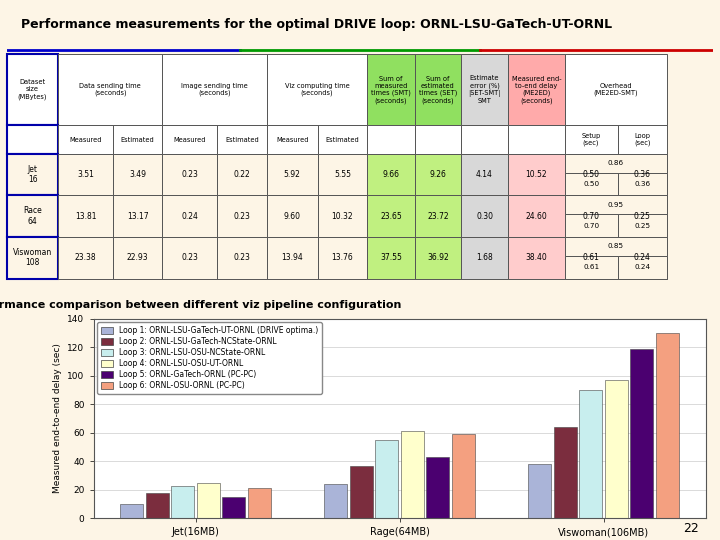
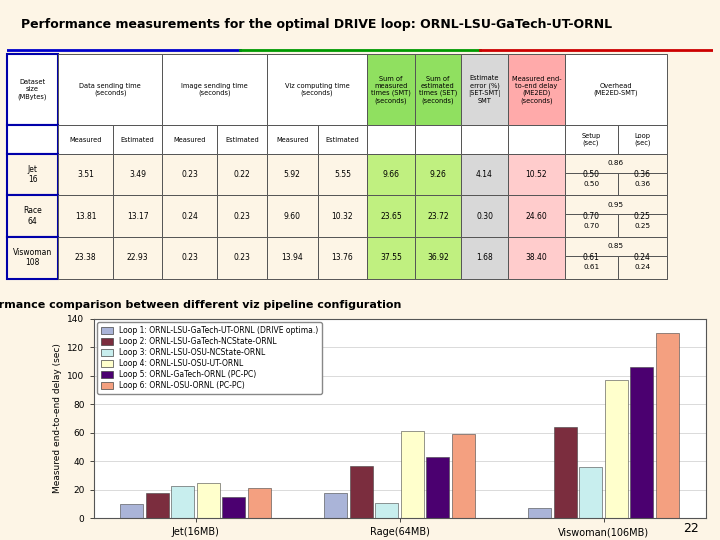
Loop 1: ORNL-LSU-GaTech-UT-ORNL (DRIVE optima.)/Rage(64MB): 24 -> 18
Loop 3: ORNL-LSU-OSU-NCState-ORNL/Rage(64MB): 55 -> 11
Loop 1: ORNL-LSU-GaTech-UT-ORNL (DRIVE optima.)/Viswoman(106MB): 38 -> 7
Loop 3: ORNL-LSU-OSU-NCState-ORNL/Viswoman(106MB): 90 -> 36
Loop 5: ORNL-GaTech-ORNL (PC-PC)/Viswoman(106MB): 119 -> 106
